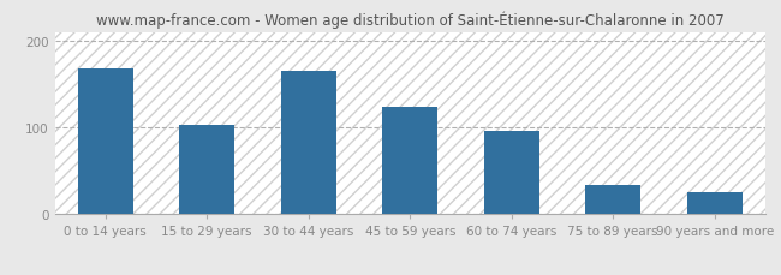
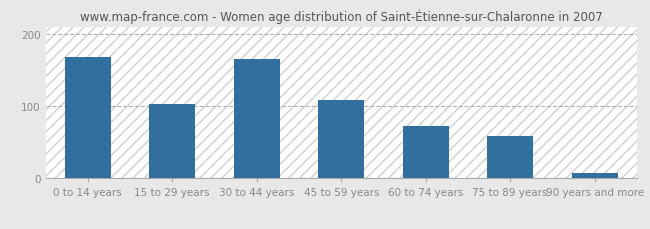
45 to 59 years: 124 -> 109
60 to 74 years: 96 -> 73
75 to 89 years: 34 -> 58
90 years and more: 26 -> 7
